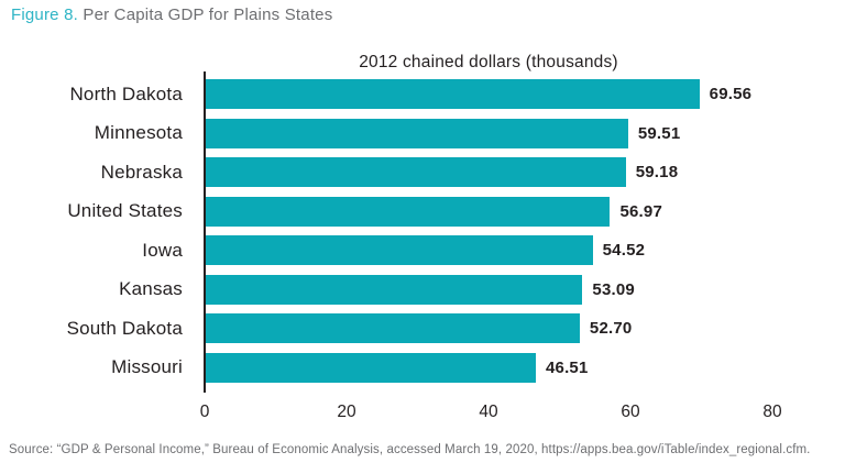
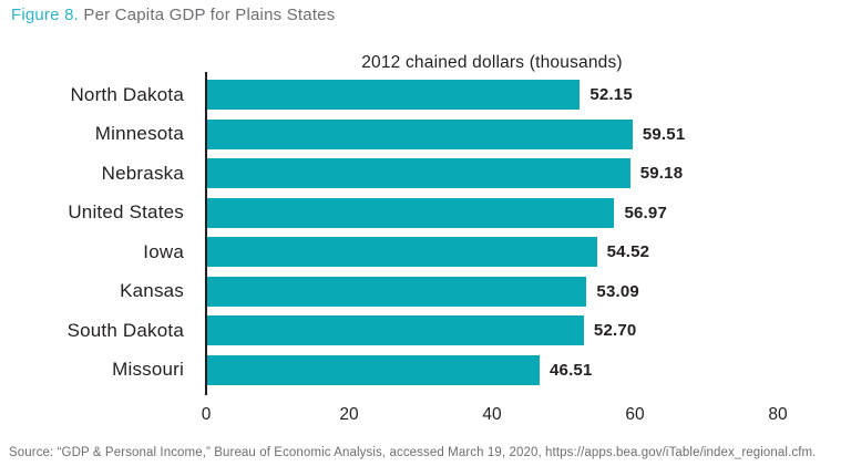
North Dakota: 69.56 -> 52.15
